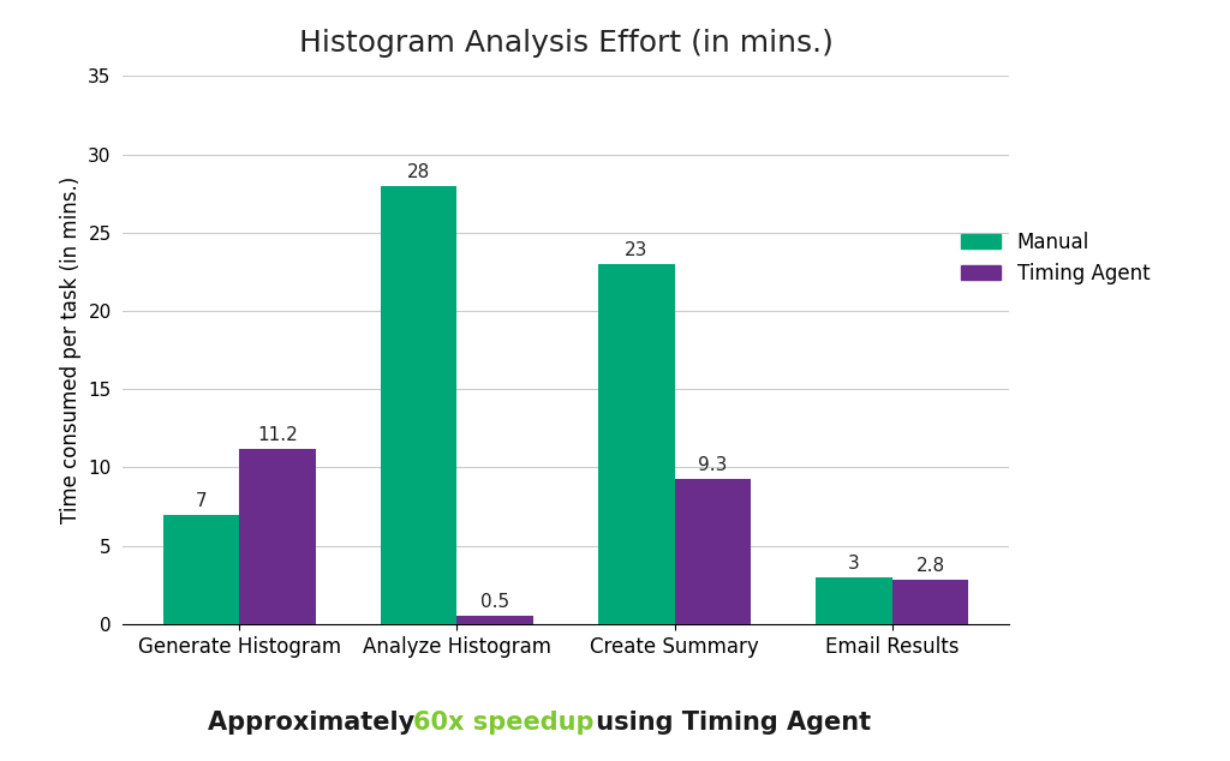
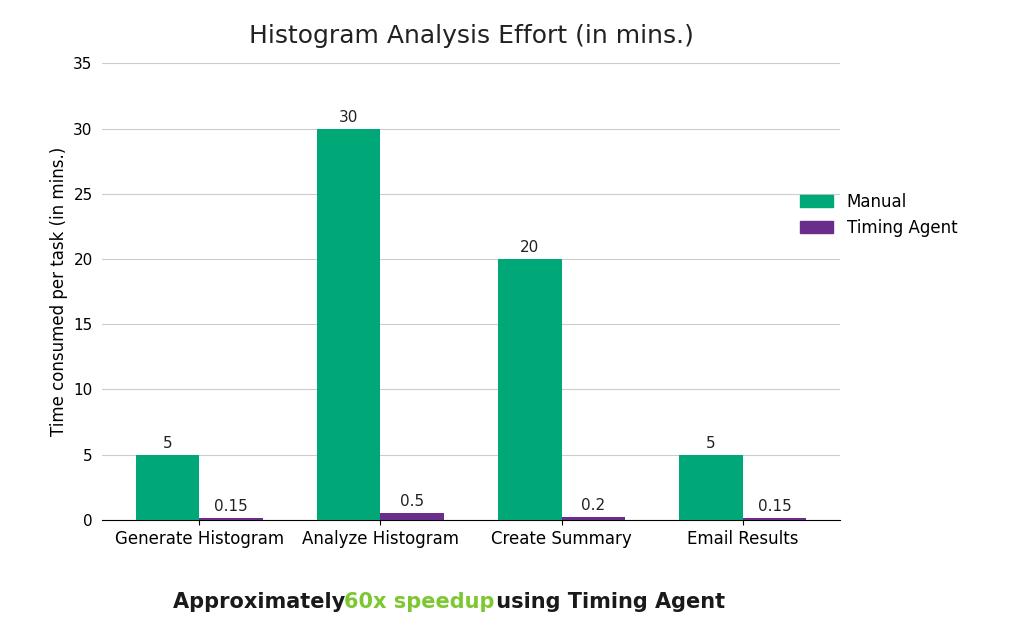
Manual/Generate Histogram: 7 -> 5
Timing Agent/Generate Histogram: 11.2 -> 0.15
Manual/Analyze Histogram: 28 -> 30
Manual/Create Summary: 23 -> 20
Timing Agent/Create Summary: 9.3 -> 0.2
Manual/Email Results: 3 -> 5
Timing Agent/Email Results: 2.8 -> 0.15
